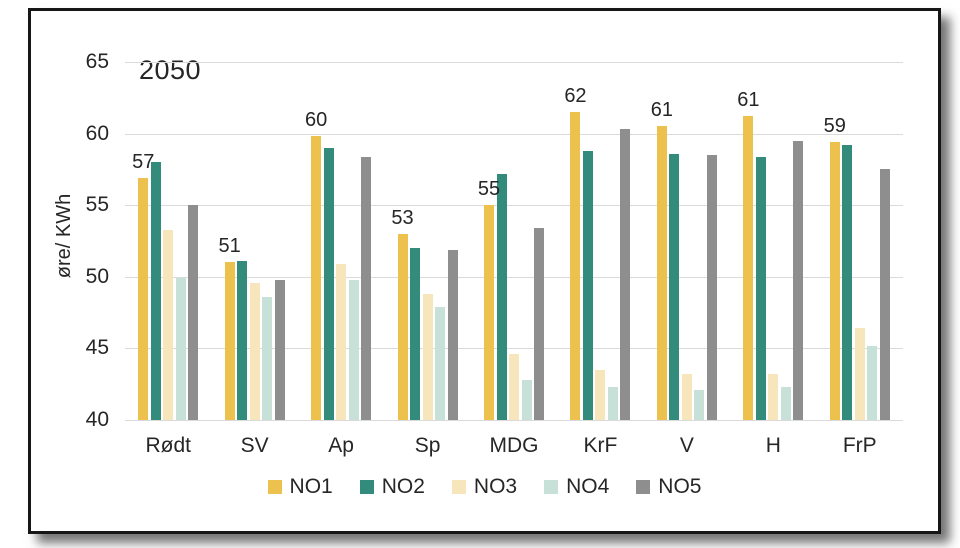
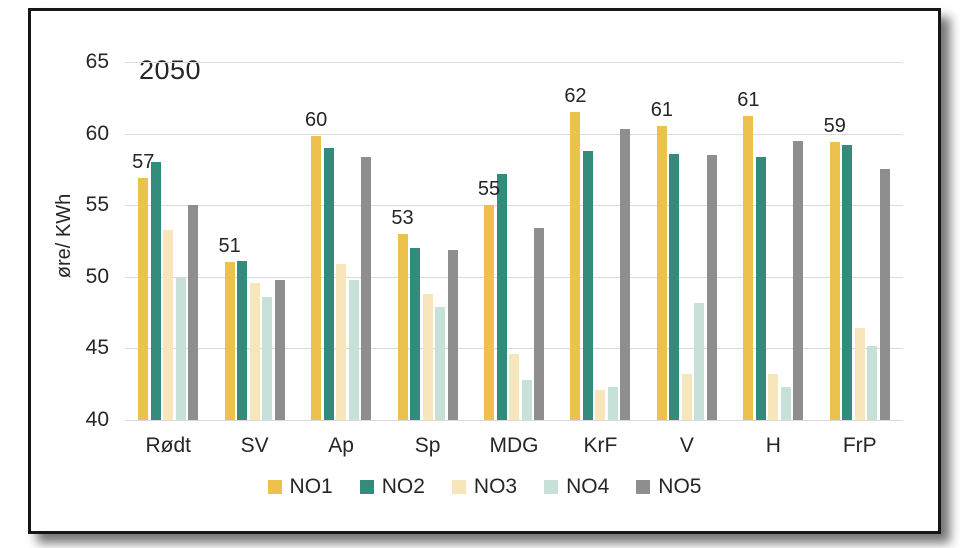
NO3/KrF: 43.5 -> 42.1
NO4/V: 42.1 -> 48.2
